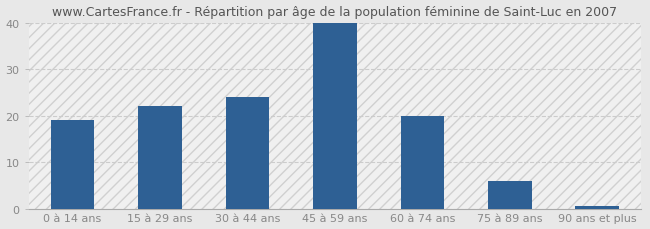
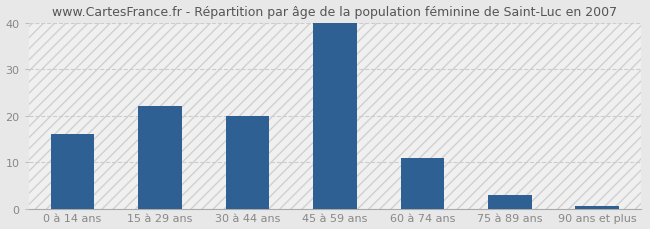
0 à 14 ans: 19.0 -> 16.0
30 à 44 ans: 24.0 -> 20.0
60 à 74 ans: 20.0 -> 11.0
75 à 89 ans: 6.0 -> 3.0
